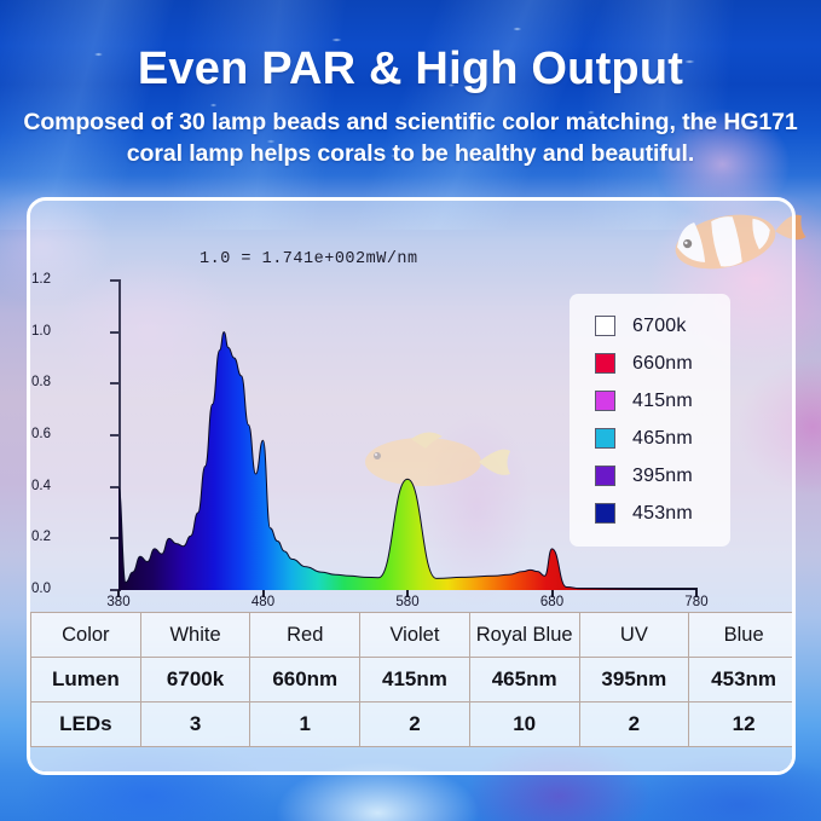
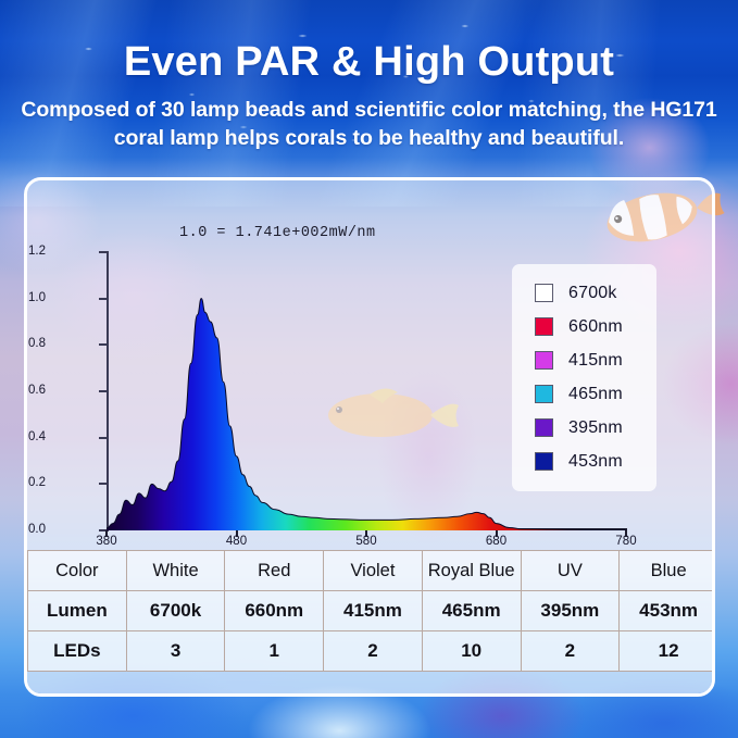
380: 0.40 -> 0.01
480: 0.58 -> 0.32
580: 0.43 -> 0.04
680: 0.16 -> 0.03
